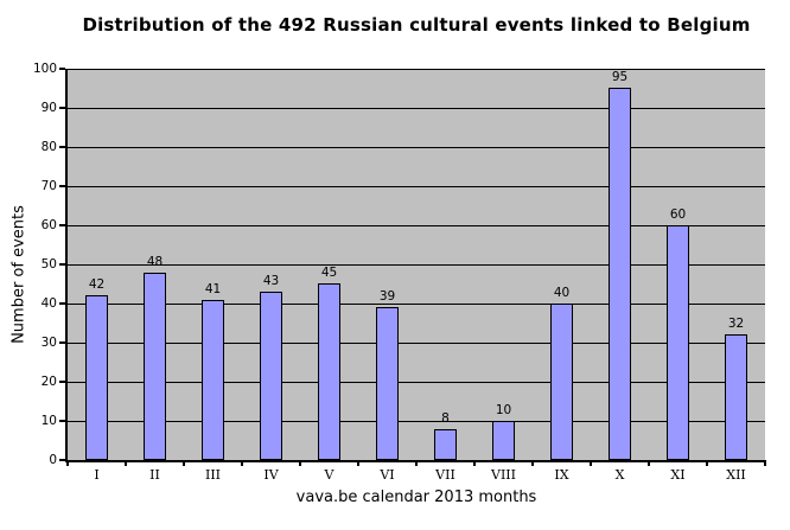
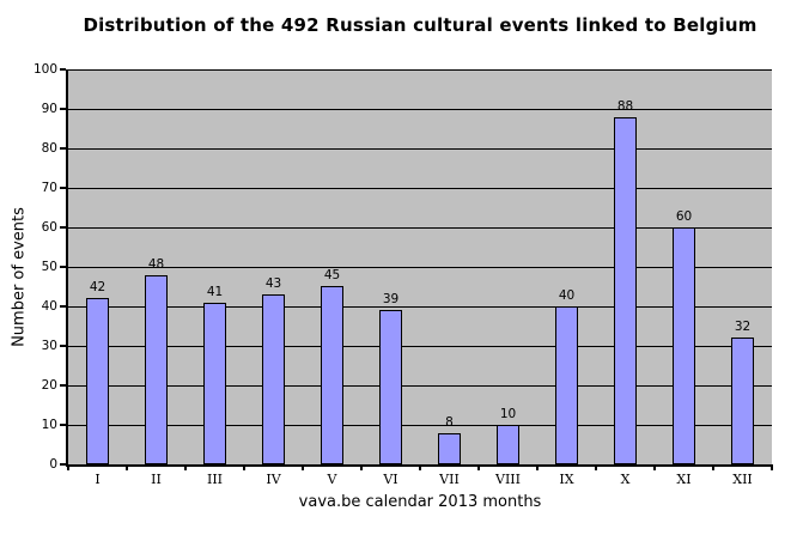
X: 95 -> 88
